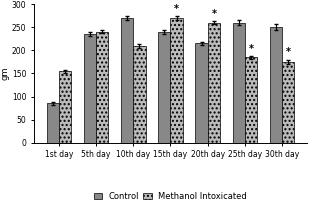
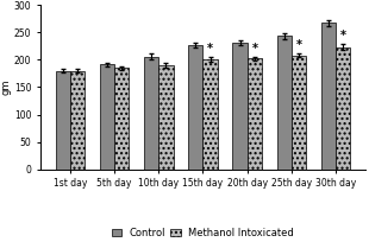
Control/1st day: 85 -> 180
Methanol Intoxicated/1st day: 155 -> 180
Control/5th day: 235 -> 191
Methanol Intoxicated/5th day: 240 -> 185
Control/10th day: 270 -> 206
Methanol Intoxicated/10th day: 210 -> 190
Control/15th day: 240 -> 226
Methanol Intoxicated/15th day: 270 -> 201
Control/20th day: 215 -> 231
Methanol Intoxicated/20th day: 260 -> 202
Control/25th day: 260 -> 243
Methanol Intoxicated/25th day: 185 -> 208
Control/30th day: 250 -> 267
Methanol Intoxicated/30th day: 175 -> 223
